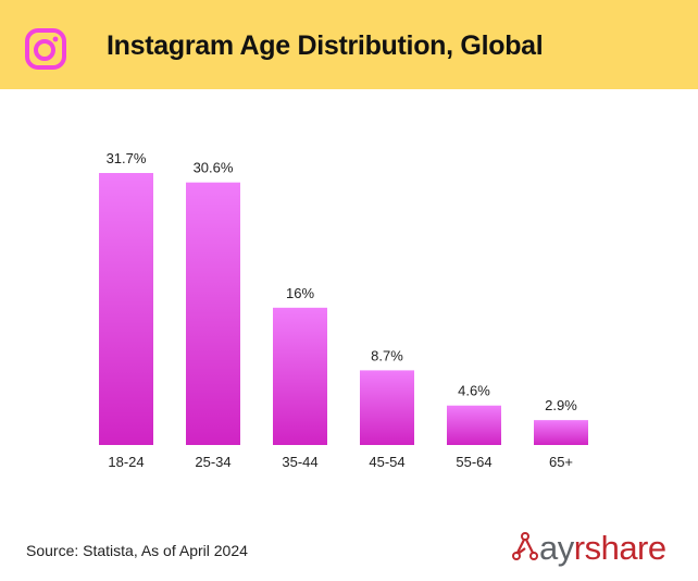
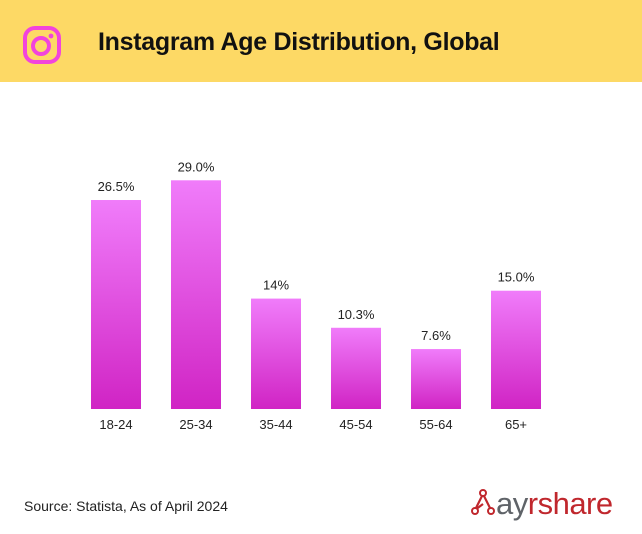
18-24: 31.7% -> 26.5%
25-34: 30.6% -> 29.0%
35-44: 16% -> 14%
45-54: 8.7% -> 10.3%
55-64: 4.6% -> 7.6%
65+: 2.9% -> 15.0%
